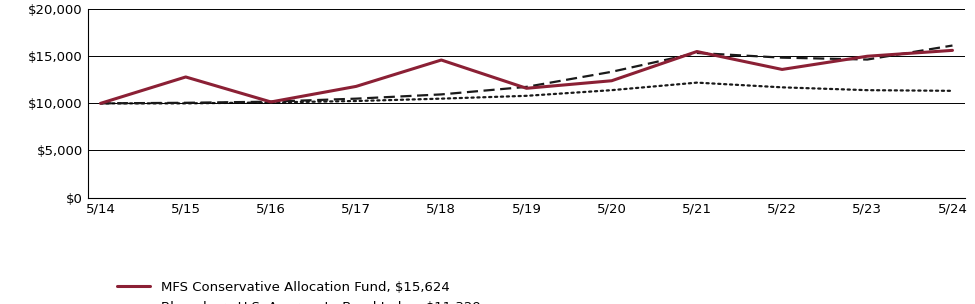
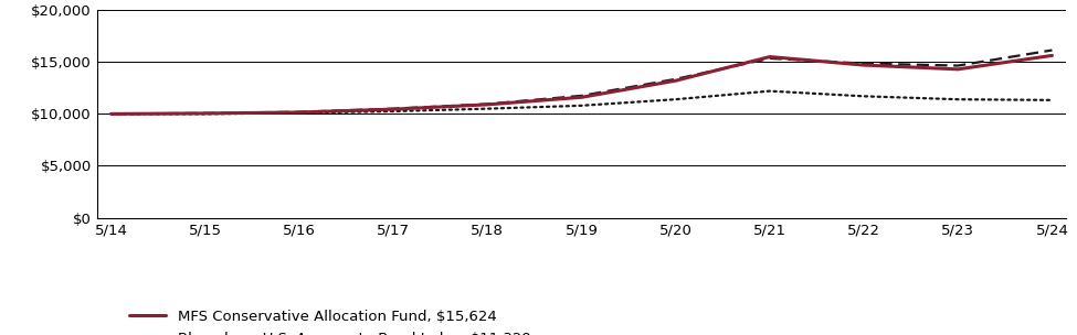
MFS Conservative Allocation Fund, $15,624/5/15: $12,800 -> $10,000
MFS Conservative Allocation Fund, $15,624/5/17: $11,800 -> $10,400
MFS Conservative Allocation Fund, $15,624/5/18: $14,600 -> $10,900
MFS Conservative Allocation Fund, $15,624/5/20: $12,400 -> $13,200
MFS Conservative Allocation Fund, $15,624/5/22: $13,600 -> $14,700
MFS Conservative Allocation Fund, $15,624/5/23: $15,000 -> $14,300
